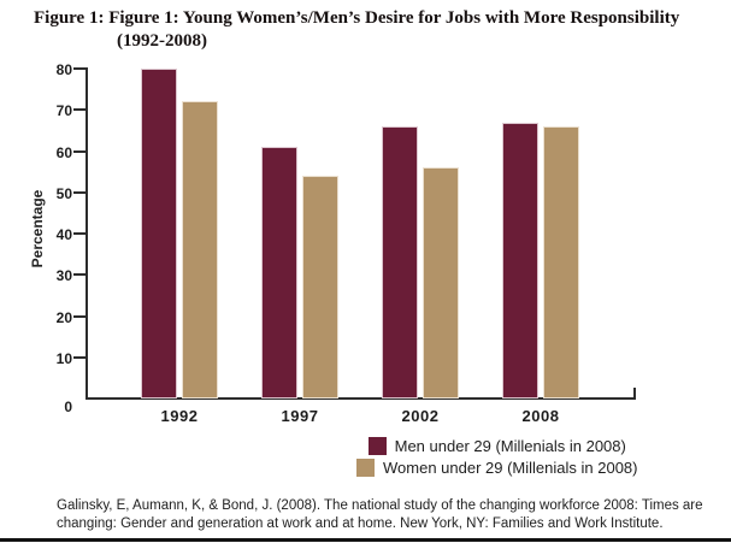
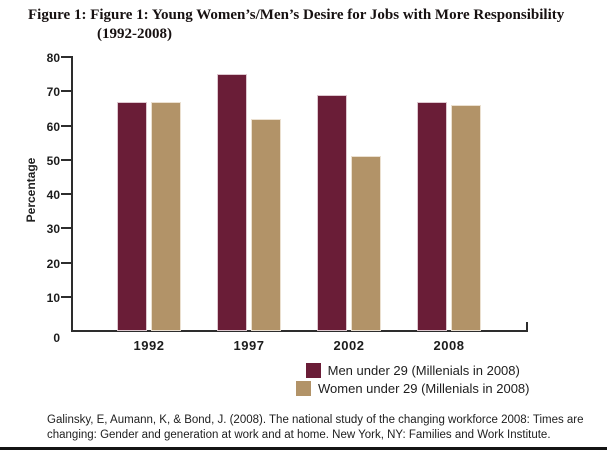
Men under 29 (Millenials in 2008)/1992: 80 -> 67
Women under 29 (Millenials in 2008)/1992: 72 -> 67
Men under 29 (Millenials in 2008)/1997: 61 -> 75
Women under 29 (Millenials in 2008)/1997: 54 -> 62
Men under 29 (Millenials in 2008)/2002: 66 -> 69
Women under 29 (Millenials in 2008)/2002: 56 -> 51
